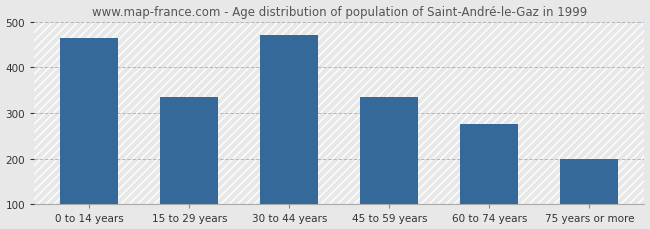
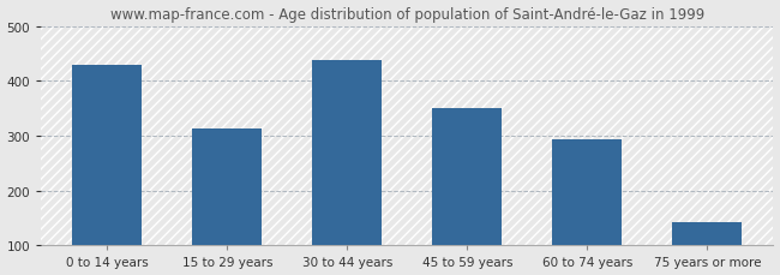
0 to 14 years: 465 -> 428
15 to 29 years: 335 -> 313
30 to 44 years: 470 -> 437
45 to 59 years: 335 -> 350
60 to 74 years: 275 -> 293
75 years or more: 200 -> 142
